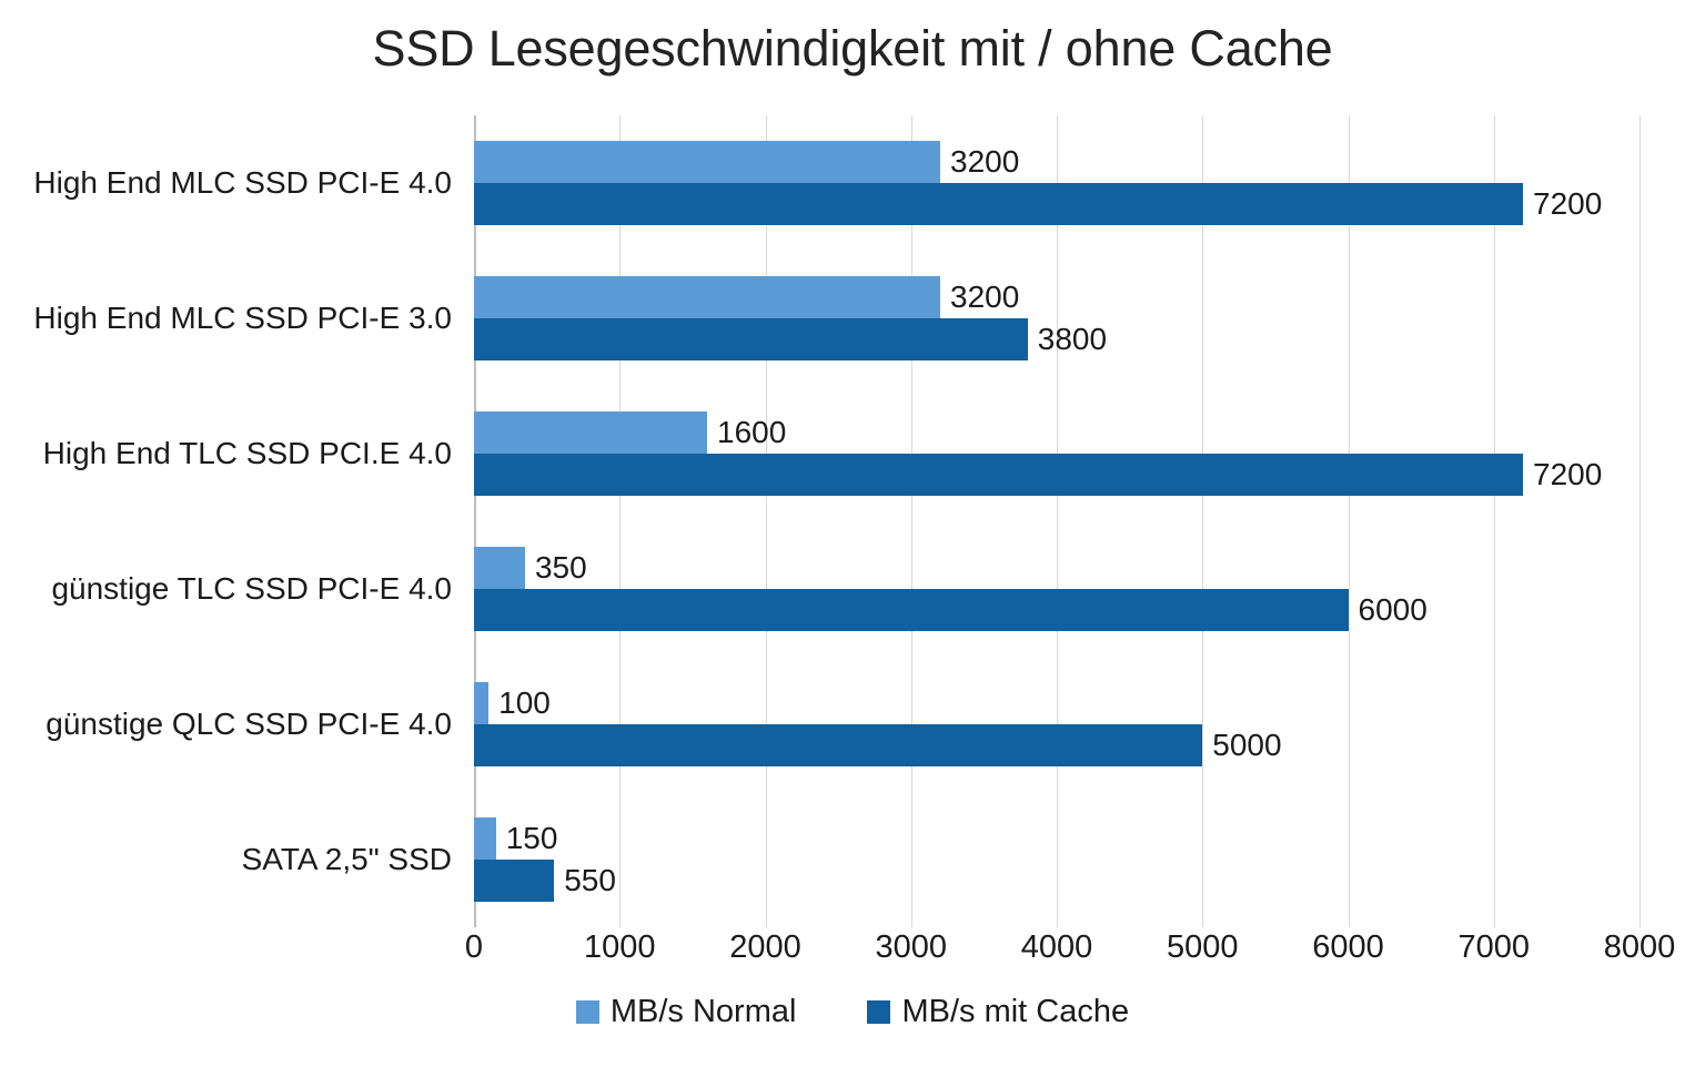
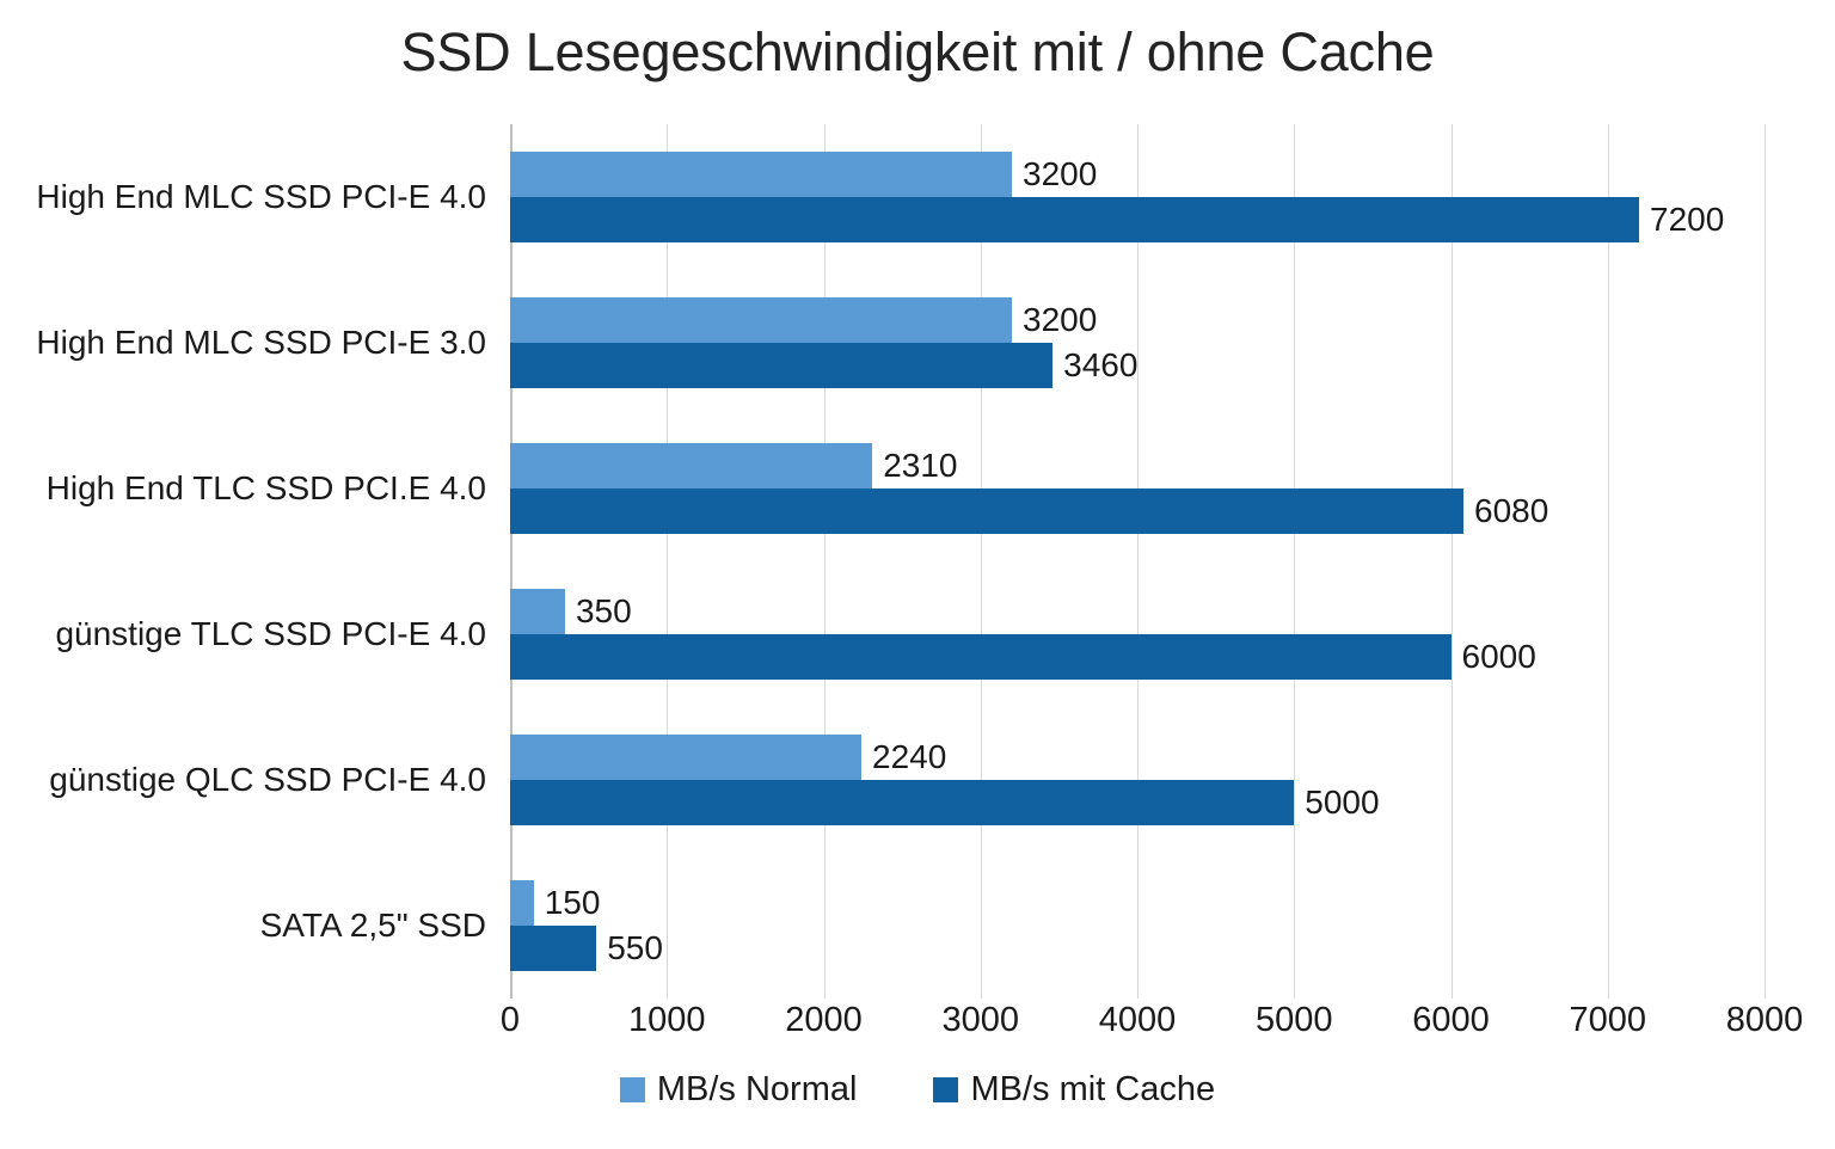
MB/s mit Cache/High End MLC SSD PCI-E 3.0: 3800 -> 3460
MB/s Normal/High End TLC SSD PCI.E 4.0: 1600 -> 2310
MB/s mit Cache/High End TLC SSD PCI.E 4.0: 7200 -> 6080
MB/s Normal/günstige QLC SSD PCI-E 4.0: 100 -> 2240
